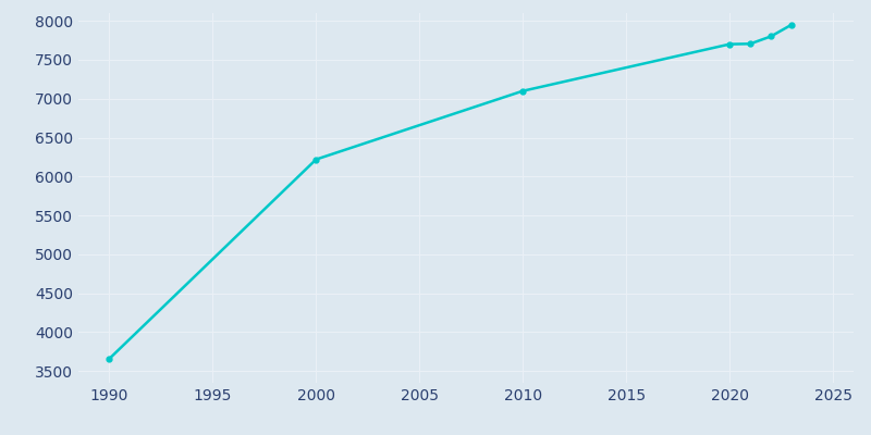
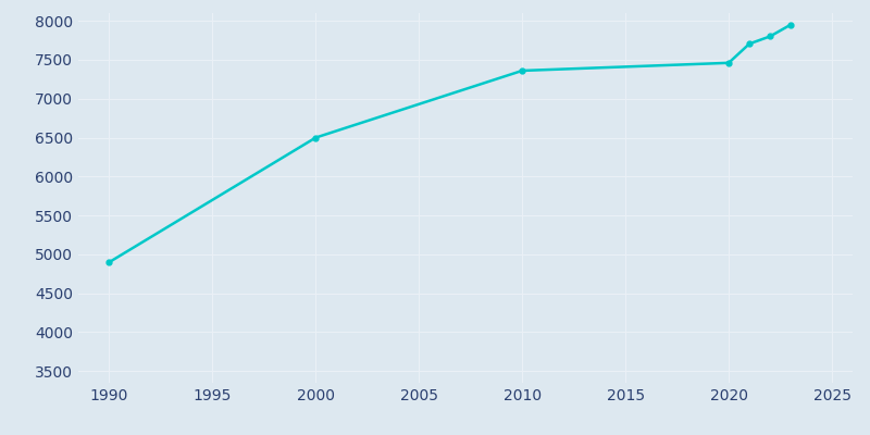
1990: 3660 -> 4900
2000: 6220 -> 6500
2010: 7100 -> 7360
2020: 7700 -> 7460
